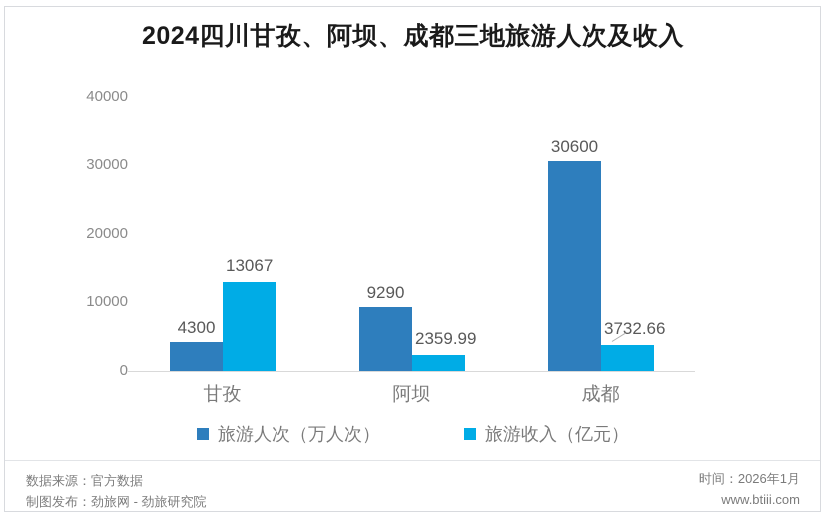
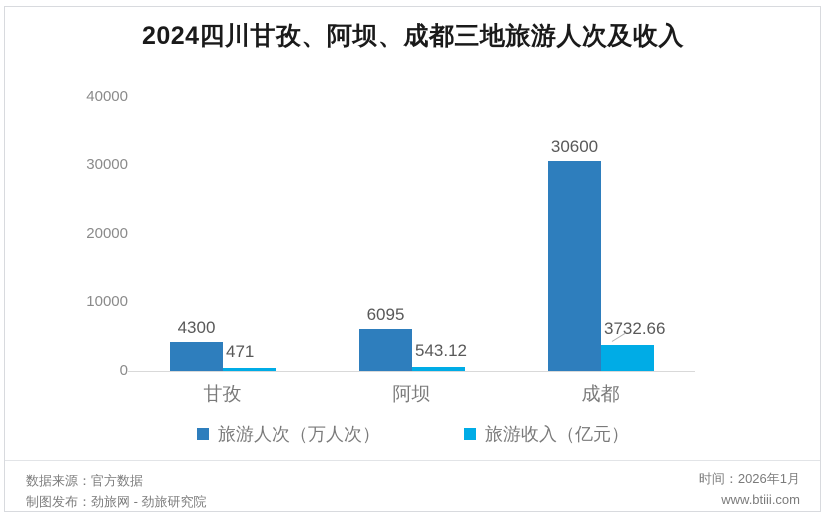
旅游收入（亿元）/甘孜: 13067 -> 471
旅游人次（万人次）/阿坝: 9290 -> 6095
旅游收入（亿元）/阿坝: 2359.99 -> 543.12
